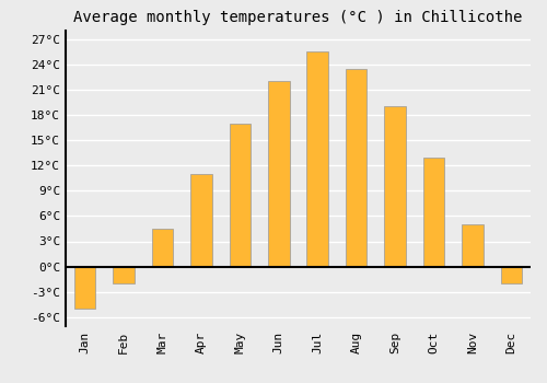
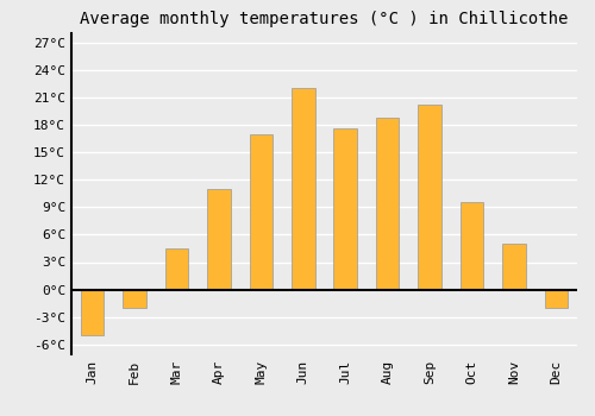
Jul: 25.5°C -> 17.6°C
Aug: 23.5°C -> 18.8°C
Sep: 19.0°C -> 20.2°C
Oct: 13.0°C -> 9.6°C
